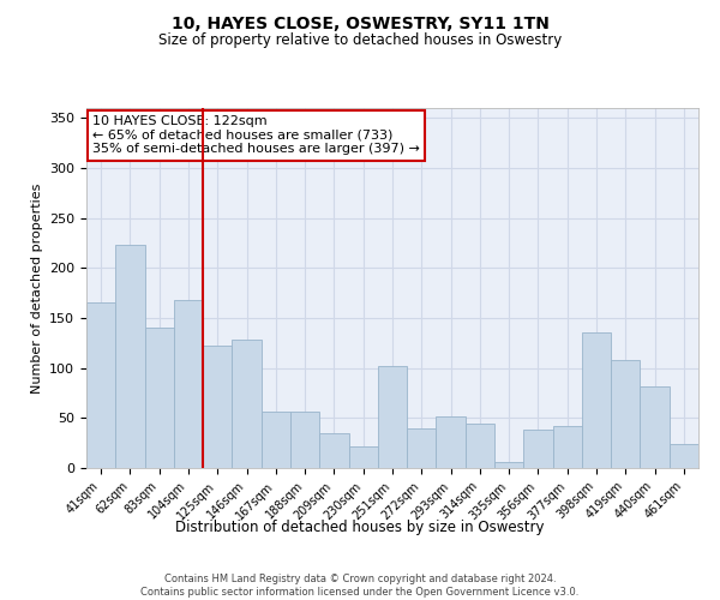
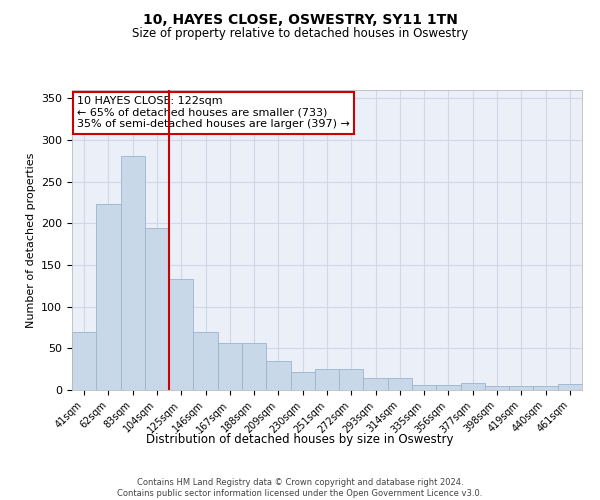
41sqm: 166 -> 70
83sqm: 140 -> 281
104sqm: 168 -> 194
125sqm: 122 -> 133
146sqm: 128 -> 70
251sqm: 102 -> 25
272sqm: 40 -> 25
293sqm: 52 -> 14
314sqm: 44 -> 14
356sqm: 38 -> 6
377sqm: 42 -> 9
398sqm: 136 -> 5
419sqm: 108 -> 5
440sqm: 82 -> 5
461sqm: 24 -> 7
